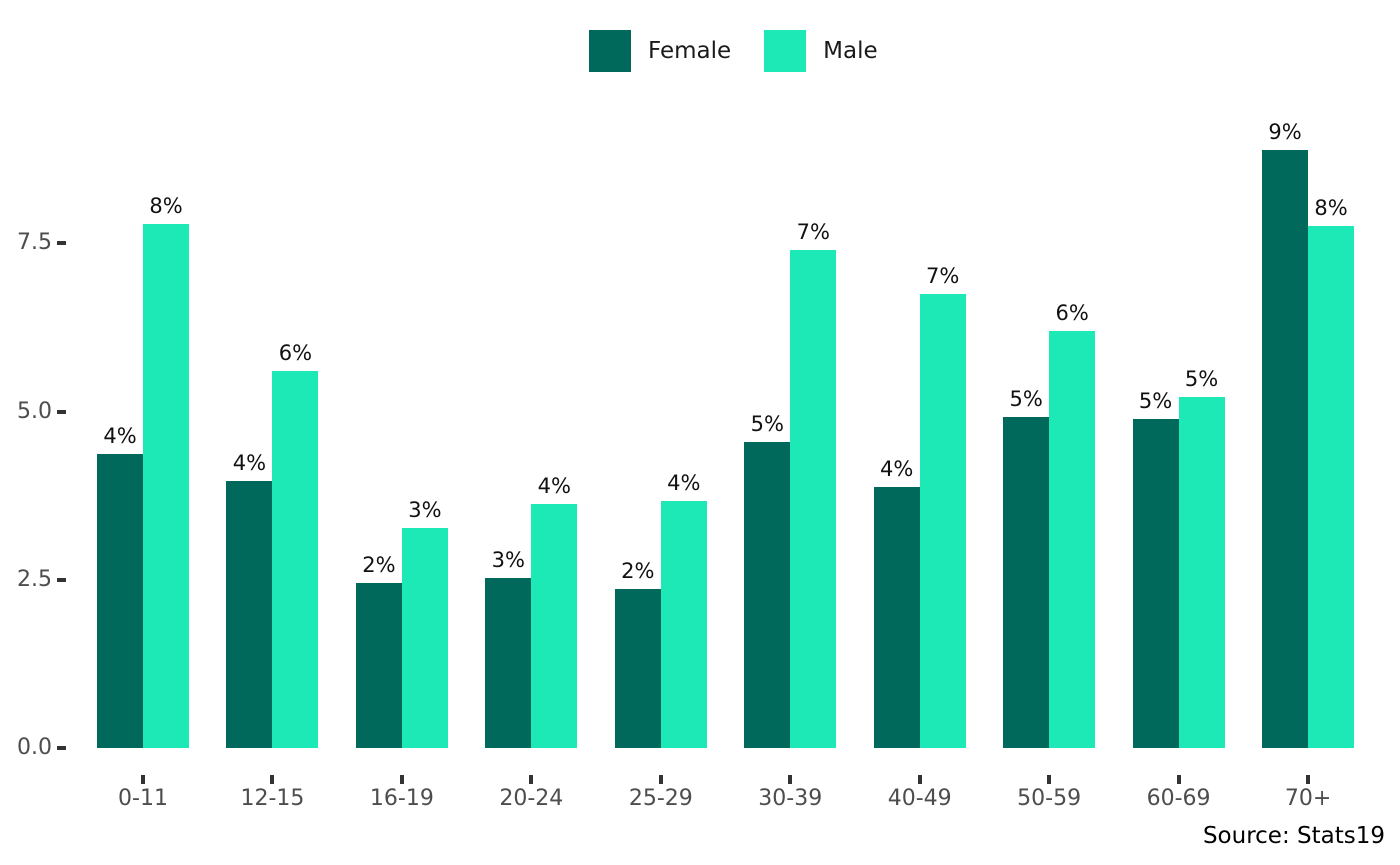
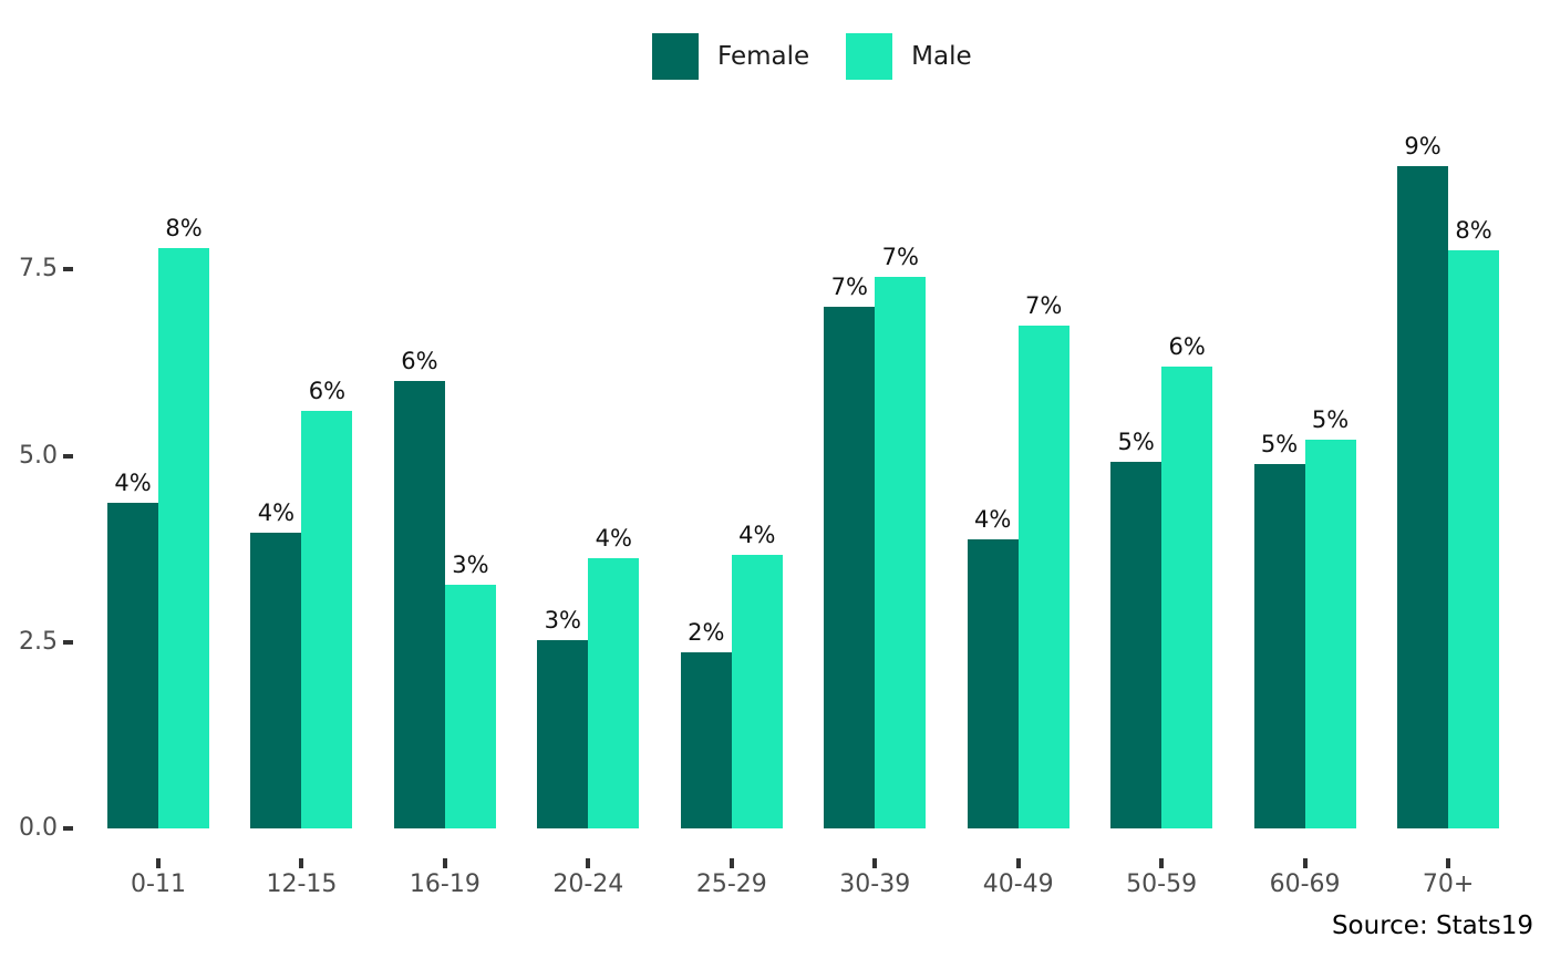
Female/16-19: 2% -> 6%
Female/30-39: 5% -> 7%
